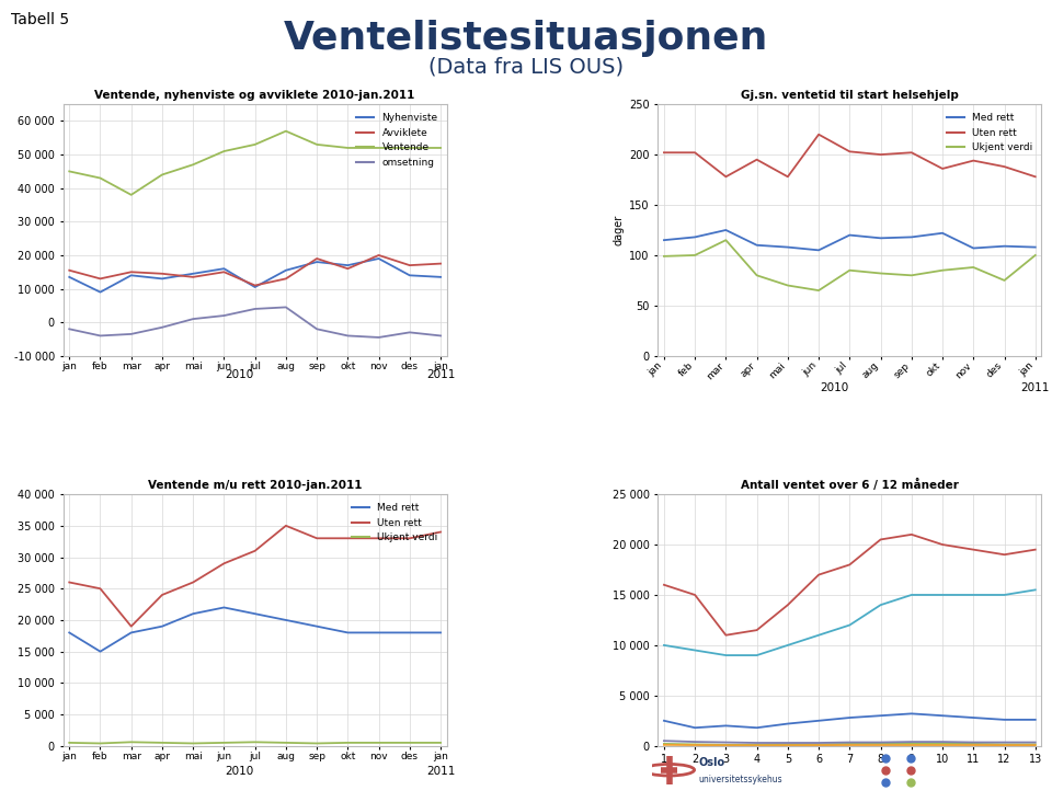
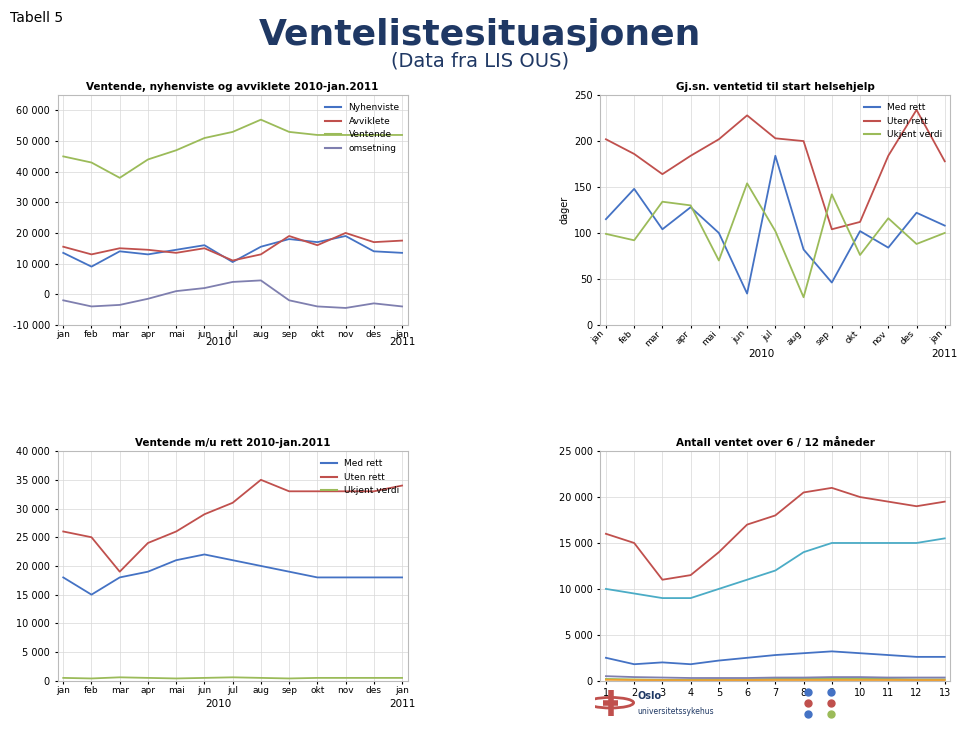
Gj.sn. ventetid til start helsehjelp/Med rett/feb: 118 -> 148
Gj.sn. ventetid til start helsehjelp/Uten rett/feb: 202 -> 186
Gj.sn. ventetid til start helsehjelp/Ukjent verdi/feb: 100 -> 92
Gj.sn. ventetid til start helsehjelp/Med rett/mar: 125 -> 104
Gj.sn. ventetid til start helsehjelp/Uten rett/mar: 178 -> 164
Gj.sn. ventetid til start helsehjelp/Ukjent verdi/mar: 115 -> 134
Gj.sn. ventetid til start helsehjelp/Med rett/apr: 110 -> 128
Gj.sn. ventetid til start helsehjelp/Uten rett/apr: 195 -> 184
Gj.sn. ventetid til start helsehjelp/Ukjent verdi/apr: 80 -> 130
Gj.sn. ventetid til start helsehjelp/Med rett/mai: 108 -> 100
Gj.sn. ventetid til start helsehjelp/Uten rett/mai: 178 -> 202
Gj.sn. ventetid til start helsehjelp/Med rett/jun: 105 -> 34
Gj.sn. ventetid til start helsehjelp/Uten rett/jun: 220 -> 228
Gj.sn. ventetid til start helsehjelp/Ukjent verdi/jun: 65 -> 154
Gj.sn. ventetid til start helsehjelp/Med rett/jul: 120 -> 184
Gj.sn. ventetid til start helsehjelp/Ukjent verdi/jul: 85 -> 102
Gj.sn. ventetid til start helsehjelp/Med rett/aug: 117 -> 82
Gj.sn. ventetid til start helsehjelp/Ukjent verdi/aug: 82 -> 30
Gj.sn. ventetid til start helsehjelp/Med rett/sep: 118 -> 46
Gj.sn. ventetid til start helsehjelp/Uten rett/sep: 202 -> 104
Gj.sn. ventetid til start helsehjelp/Ukjent verdi/sep: 80 -> 142
Gj.sn. ventetid til start helsehjelp/Med rett/okt: 122 -> 102
Gj.sn. ventetid til start helsehjelp/Uten rett/okt: 186 -> 112
Gj.sn. ventetid til start helsehjelp/Ukjent verdi/okt: 85 -> 76
Gj.sn. ventetid til start helsehjelp/Med rett/nov: 107 -> 84
Gj.sn. ventetid til start helsehjelp/Uten rett/nov: 194 -> 184
Gj.sn. ventetid til start helsehjelp/Ukjent verdi/nov: 88 -> 116
Gj.sn. ventetid til start helsehjelp/Med rett/des: 109 -> 122
Gj.sn. ventetid til start helsehjelp/Uten rett/des: 188 -> 234
Gj.sn. ventetid til start helsehjelp/Ukjent verdi/des: 75 -> 88
